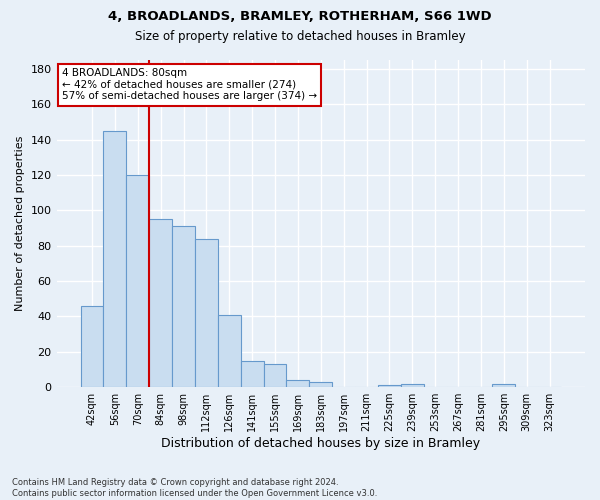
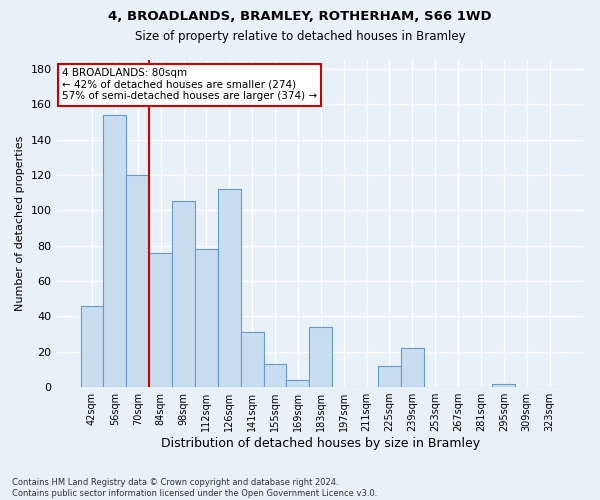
56sqm: 145 -> 154
84sqm: 95 -> 76
98sqm: 91 -> 105
112sqm: 84 -> 78
126sqm: 41 -> 112
141sqm: 15 -> 31
183sqm: 3 -> 34
225sqm: 1 -> 12
239sqm: 2 -> 22
